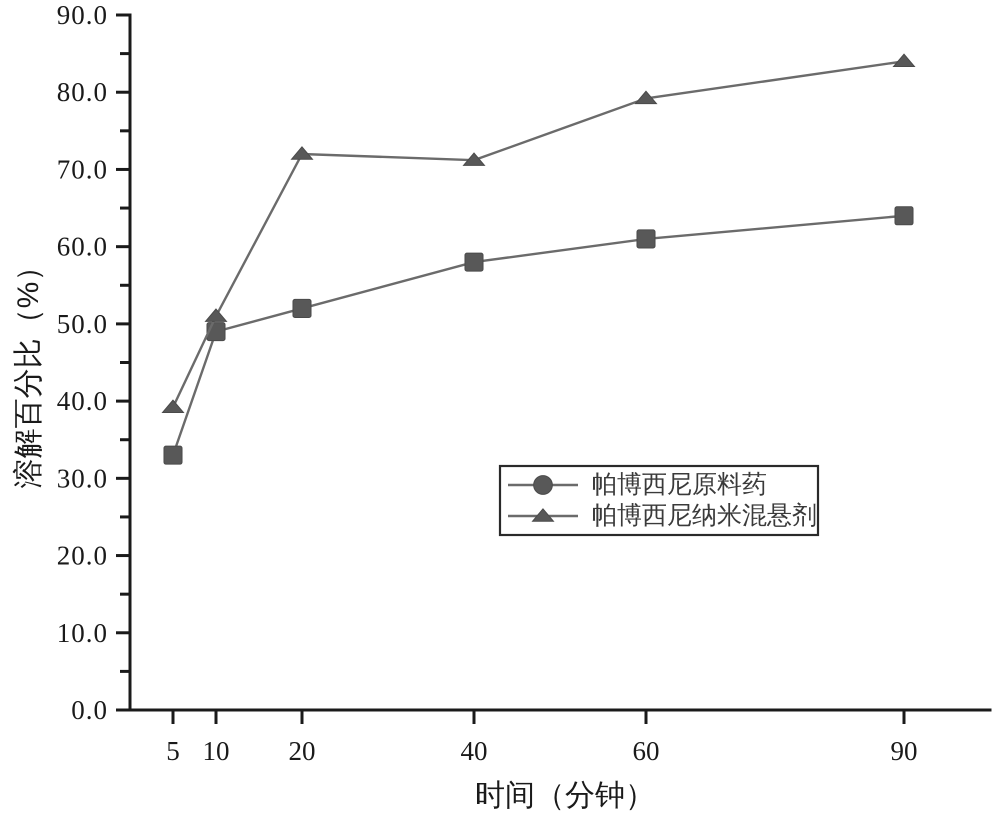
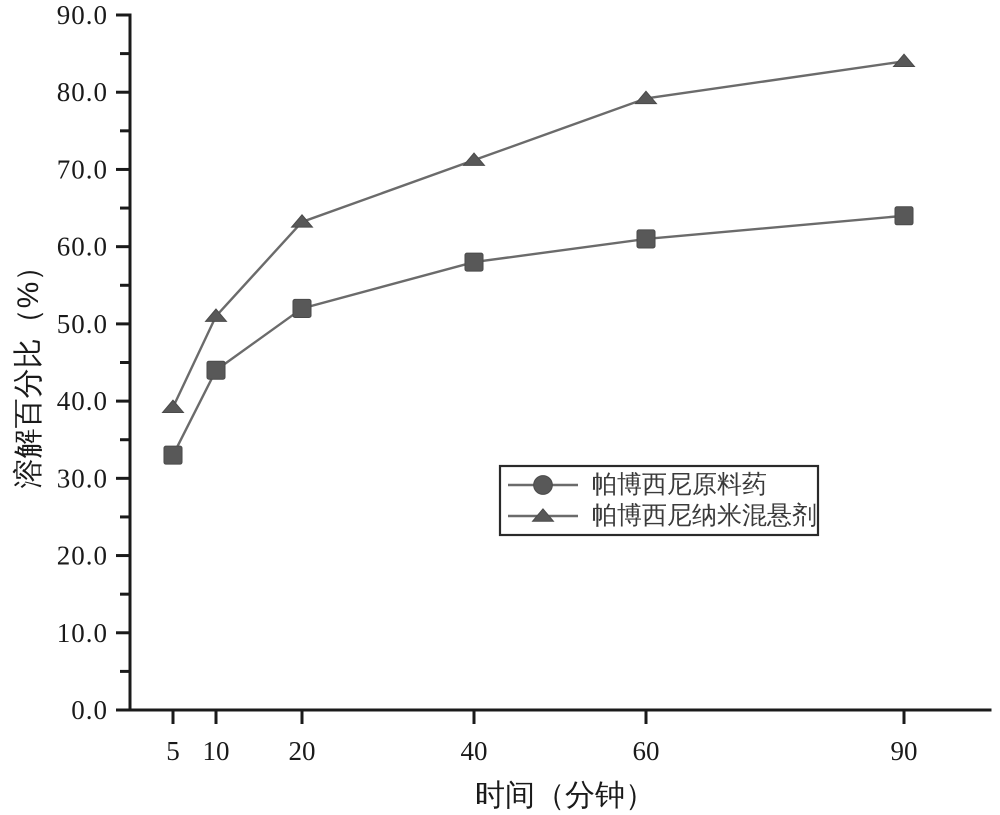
帕博西尼原料药/10: 49 -> 44
帕博西尼纳米混悬剂/20: 72 -> 63
